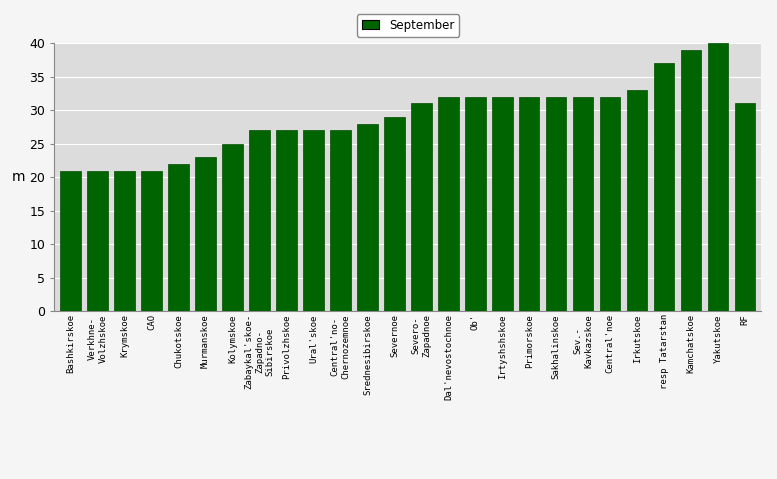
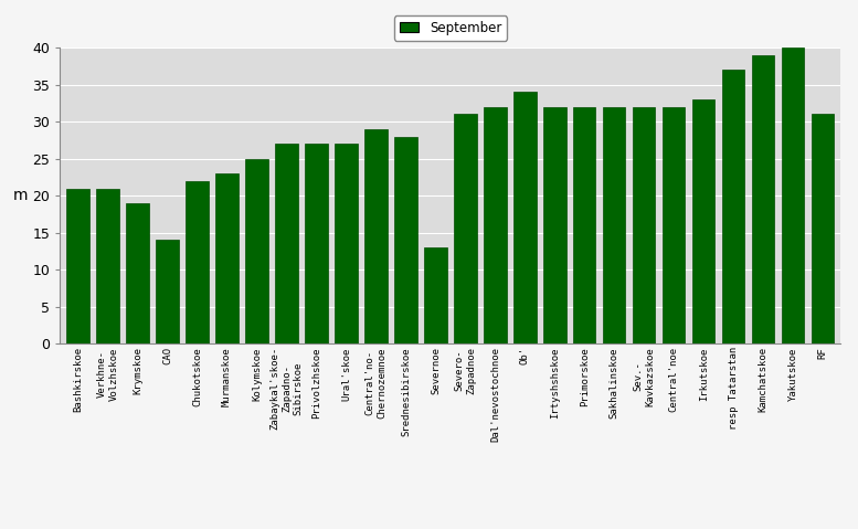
Krymskoe: 21 -> 19
CAO: 21 -> 14
Central'no- Chernozemnoe: 27 -> 29
Severnoe: 29 -> 13
Ob': 32 -> 34
